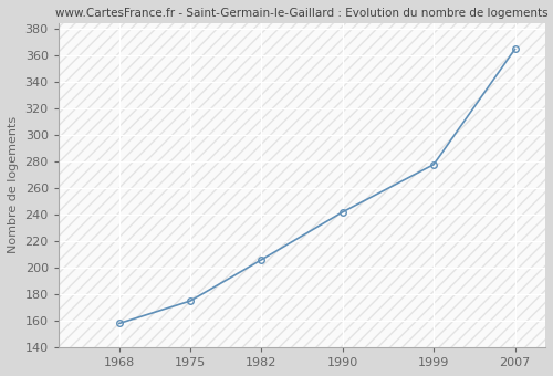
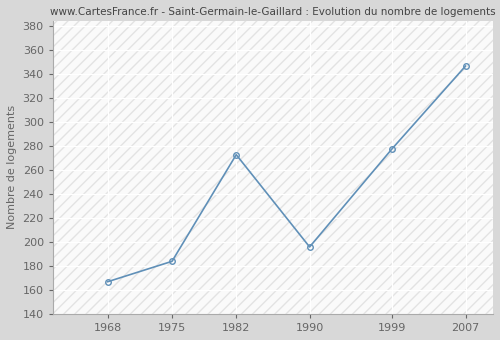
1968: 158 -> 167
1975: 175 -> 184
1982: 206 -> 273
1990: 242 -> 196
2007: 365 -> 347
